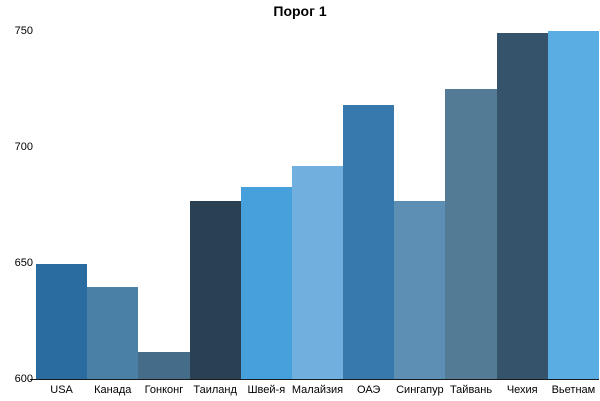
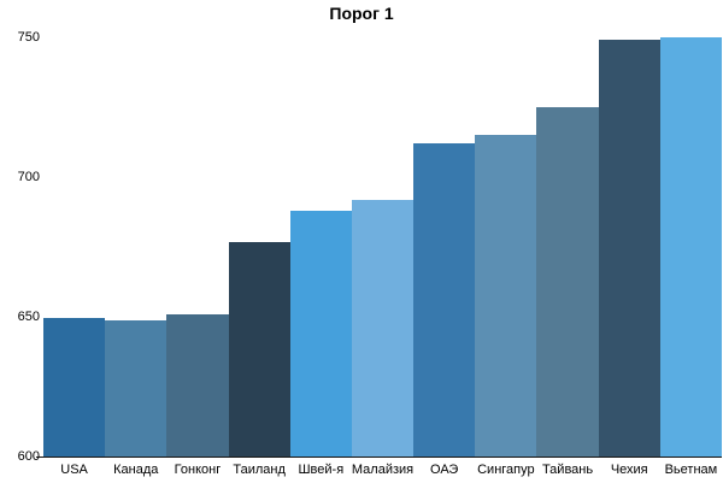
Канада: 640 -> 649
Гонконг: 612 -> 651
Швей-я: 683 -> 688
ОАЭ: 718 -> 712
Сингапур: 677 -> 715
